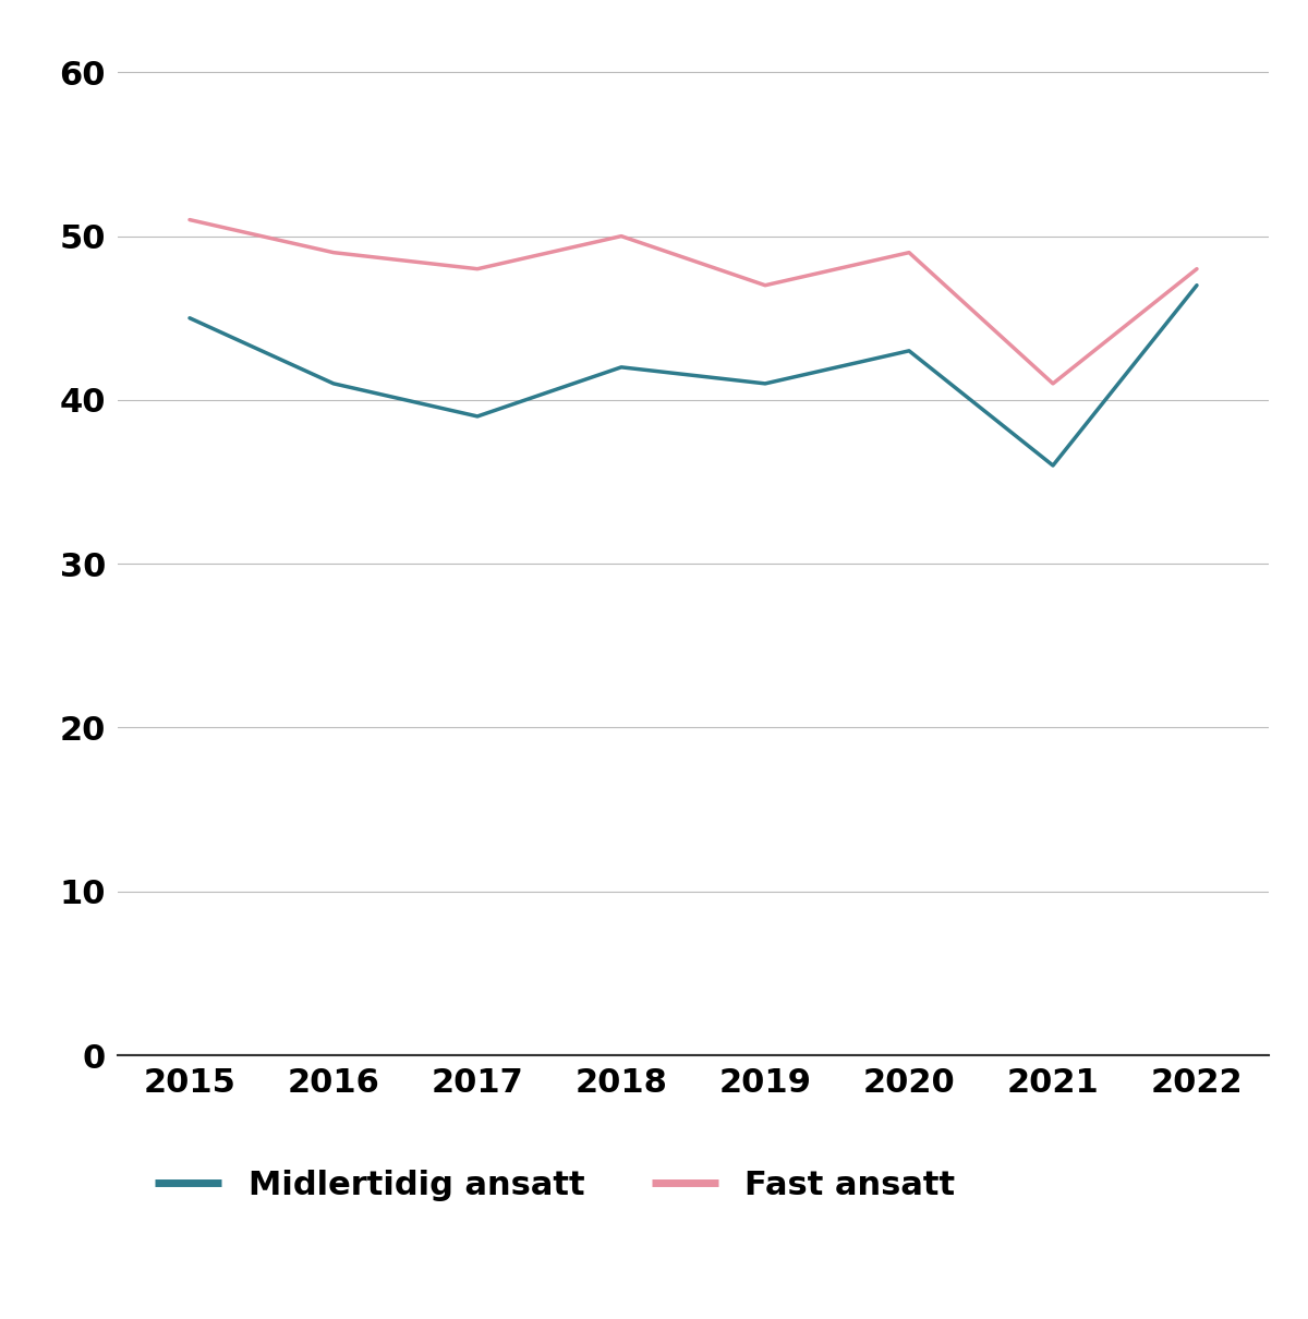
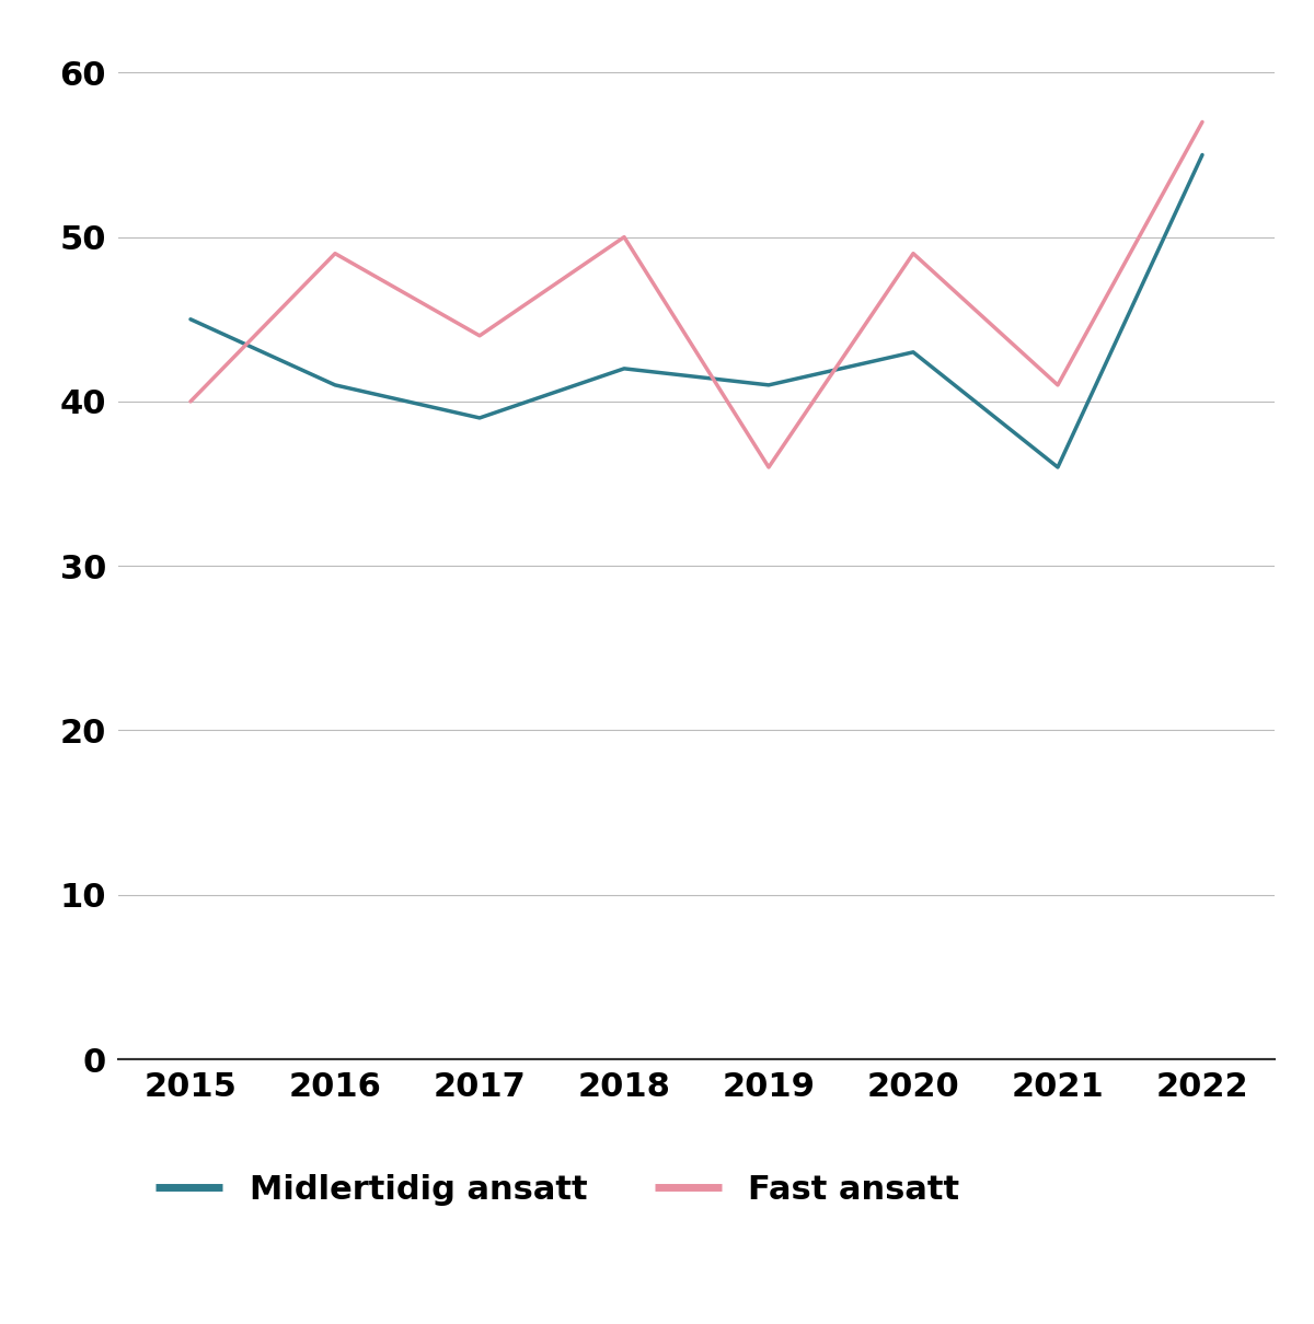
Fast ansatt/2015: 51 -> 40
Fast ansatt/2017: 48 -> 44
Fast ansatt/2019: 47 -> 36
Midlertidig ansatt/2022: 47 -> 55
Fast ansatt/2022: 48 -> 57
